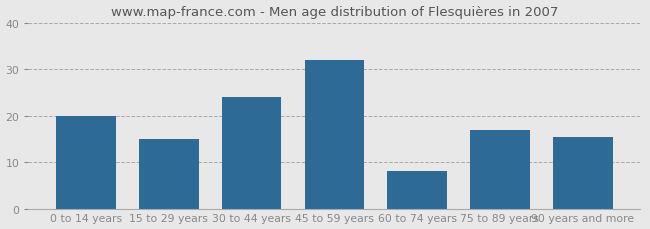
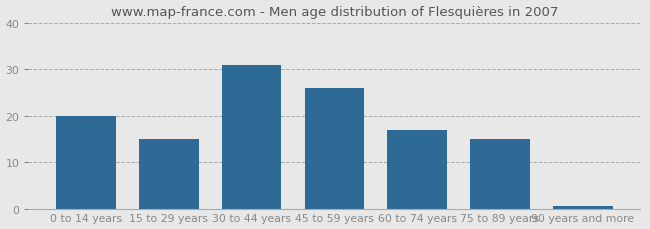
30 to 44 years: 24.0 -> 31.0
45 to 59 years: 32.0 -> 26.0
60 to 74 years: 8.0 -> 17.0
75 to 89 years: 17.0 -> 15.0
90 years and more: 15.5 -> 0.5
